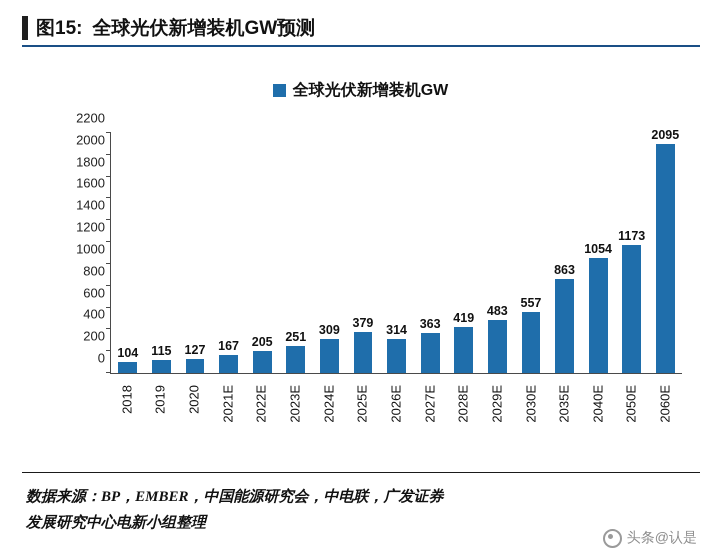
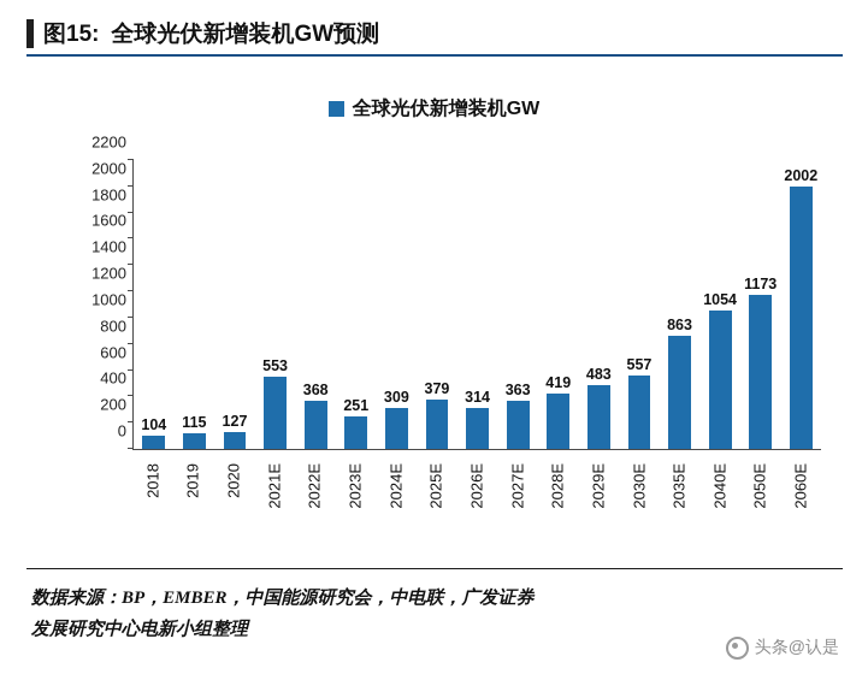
2021E: 167 -> 553
2022E: 205 -> 368
2060E: 2095 -> 2002
